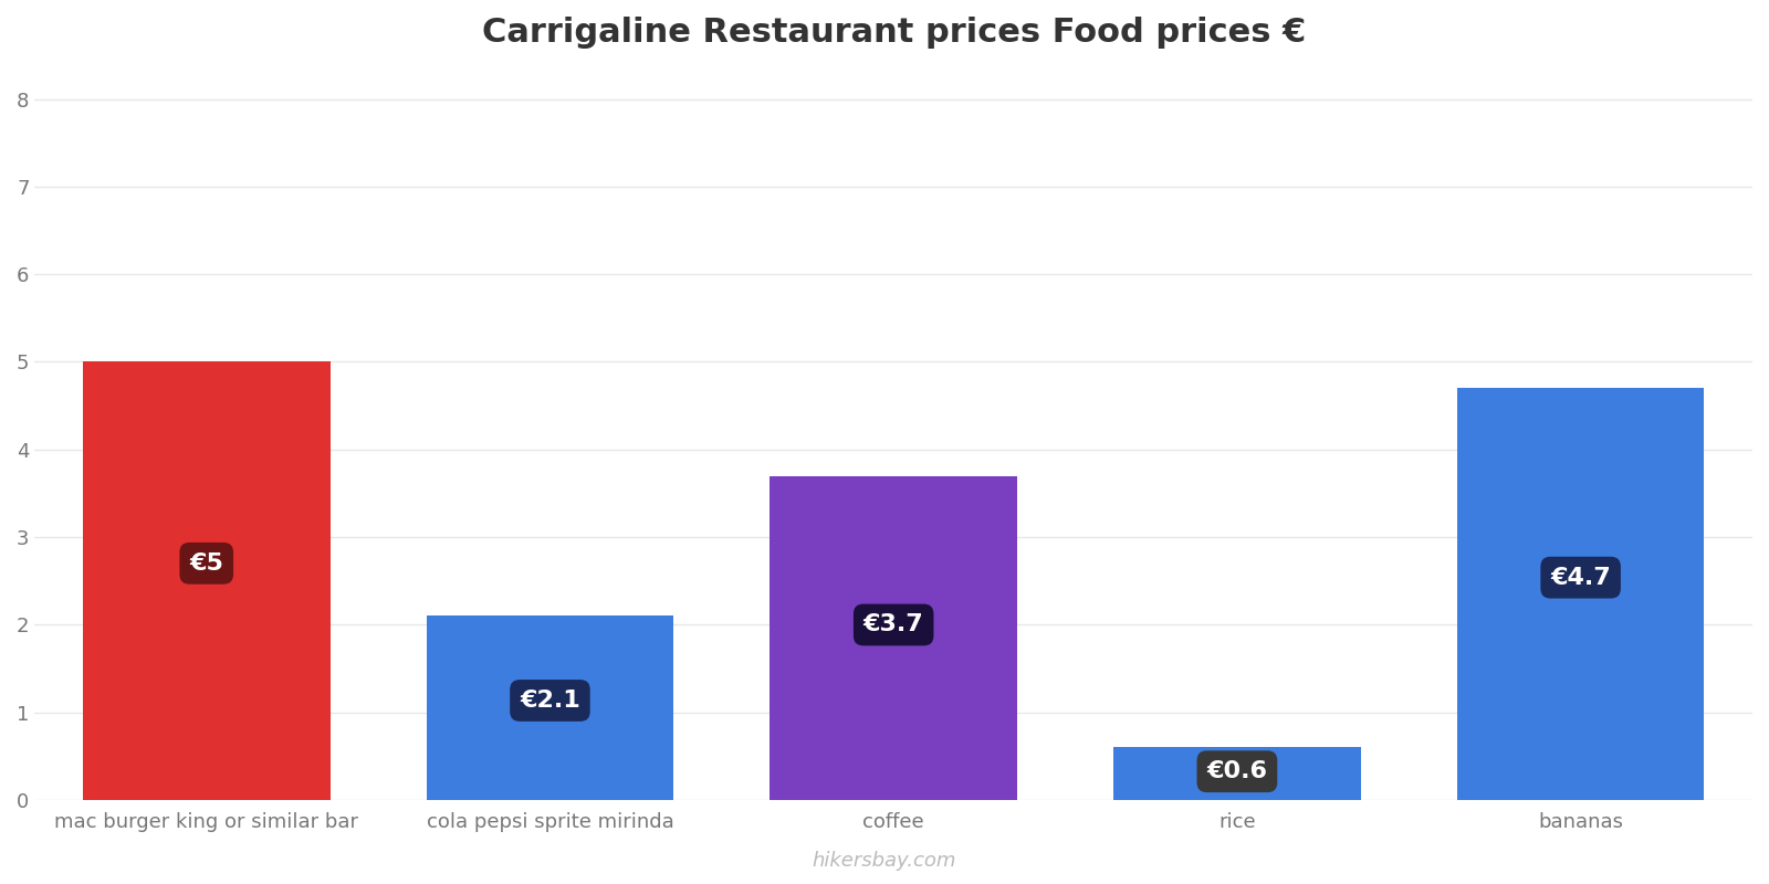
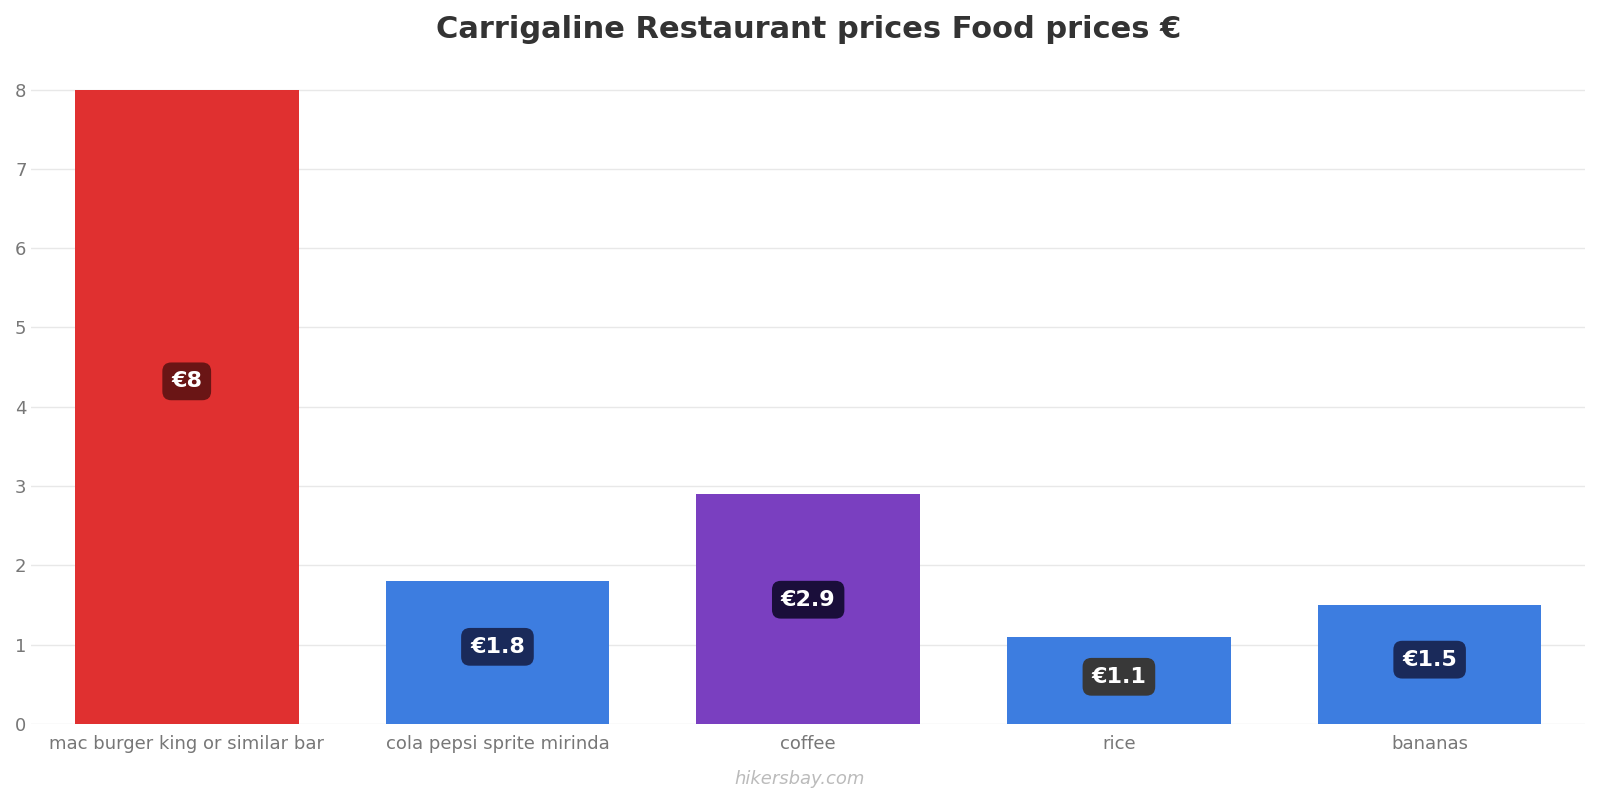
mac burger king or similar bar: €5 -> €8
cola pepsi sprite mirinda: €2.1 -> €1.8
coffee: €3.7 -> €2.9
rice: €0.6 -> €1.1
bananas: €4.7 -> €1.5
